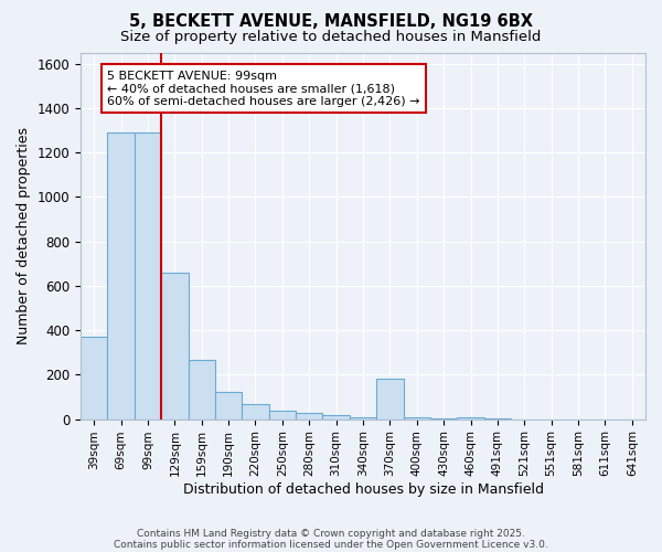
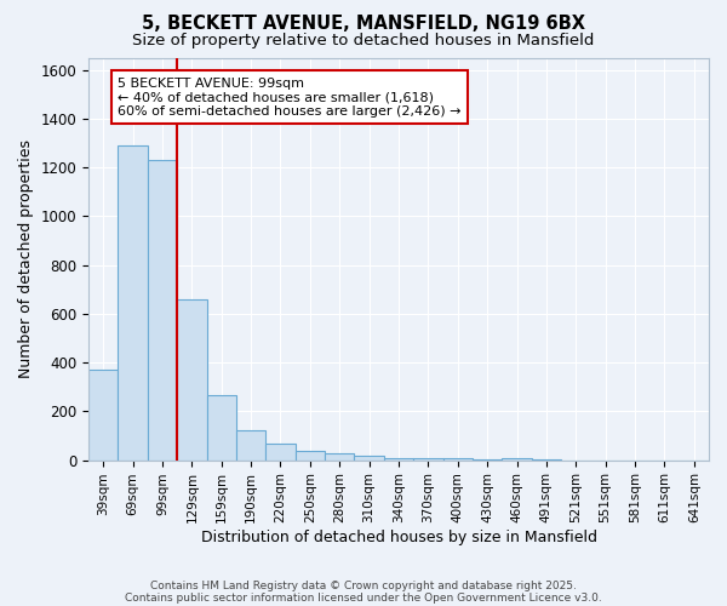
99sqm: 1290 -> 1230
370sqm: 180 -> 10
